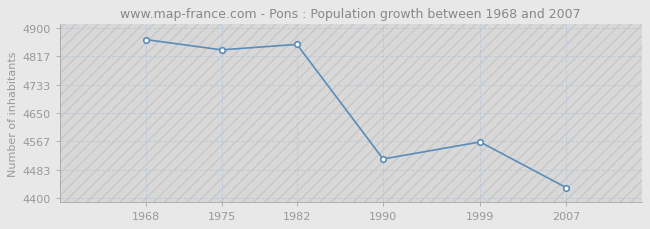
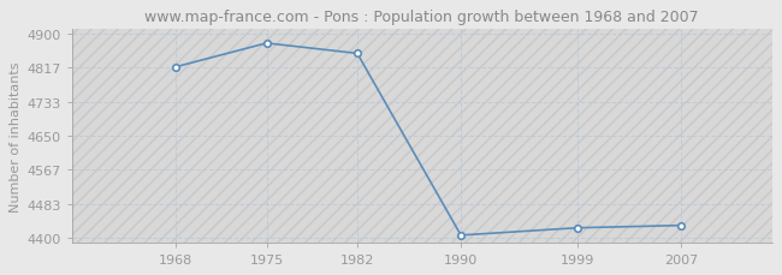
1968: 4865 -> 4818
1975: 4835 -> 4876
1990: 4515 -> 4407
1999: 4565 -> 4425
